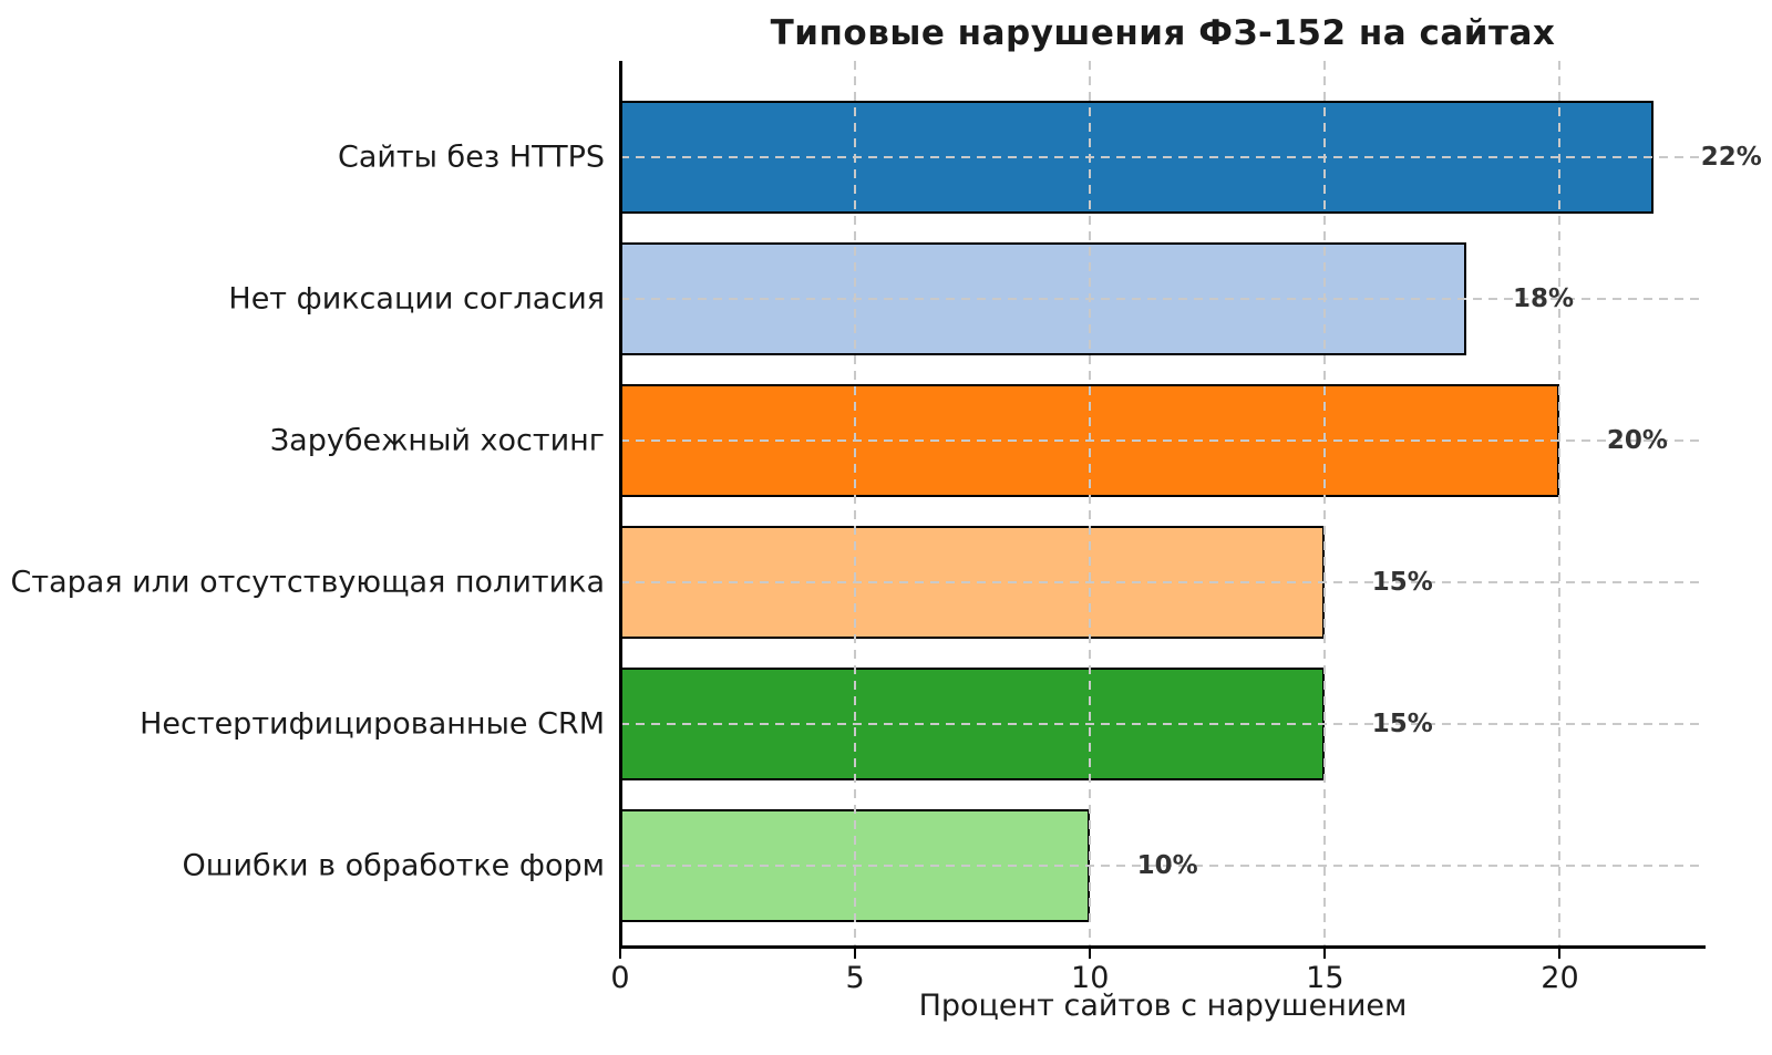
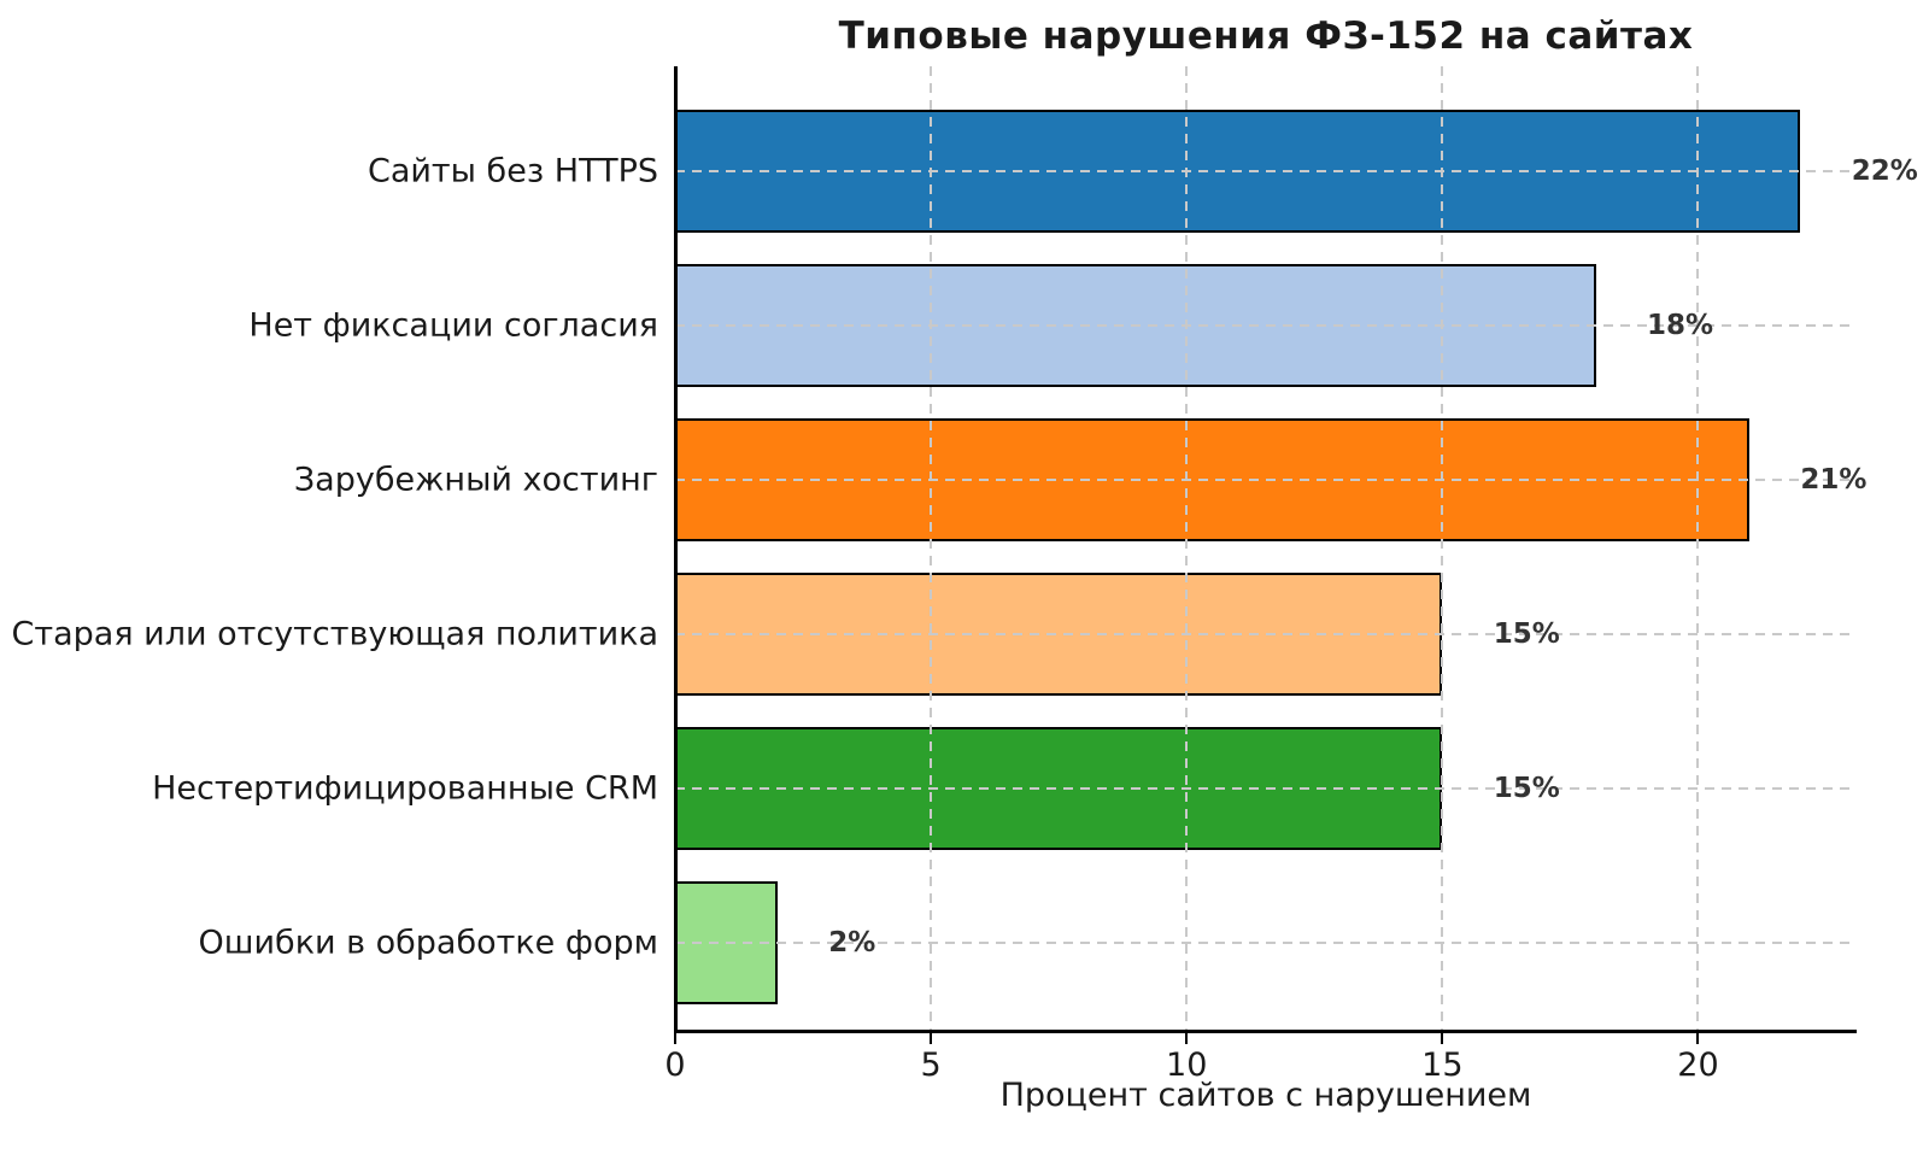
Зарубежный хостинг: 20% -> 21%
Ошибки в обработке форм: 10% -> 2%
